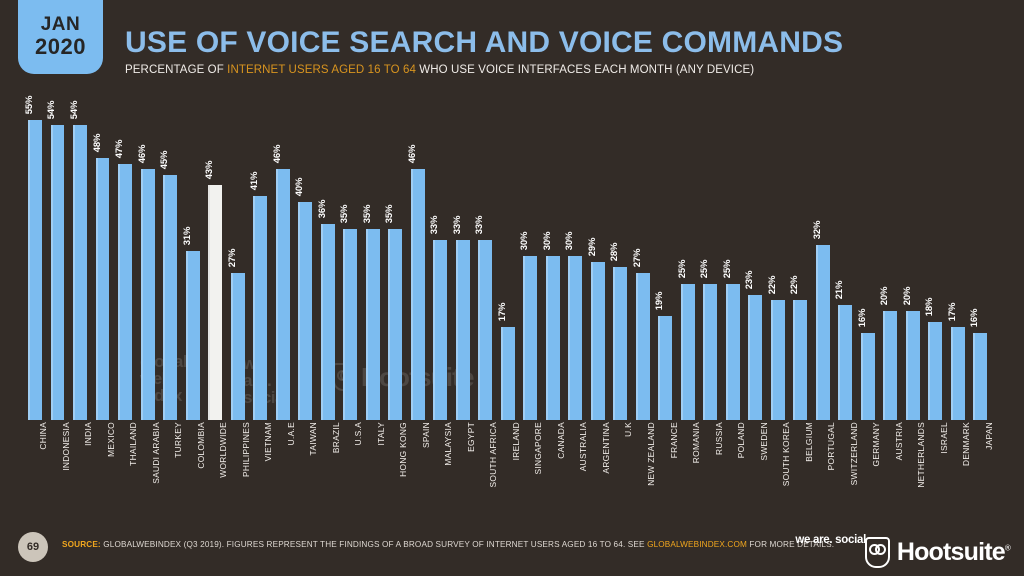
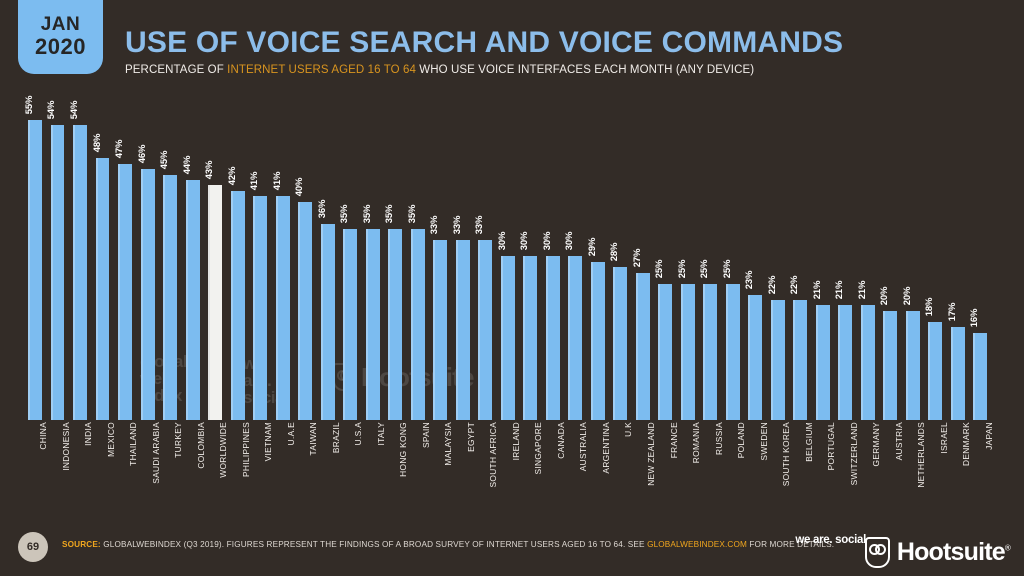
COLOMBIA: 31% -> 44%
PHILIPPINES: 27% -> 42%
U.A.E: 46% -> 41%
SPAIN: 46% -> 35%
IRELAND: 17% -> 30%
FRANCE: 19% -> 25%
PORTUGAL: 32% -> 21%
GERMANY: 16% -> 21%
